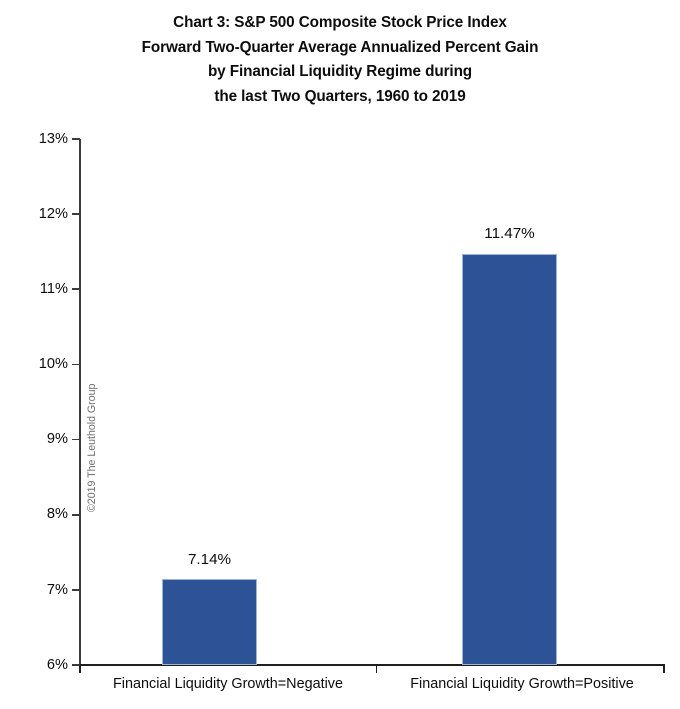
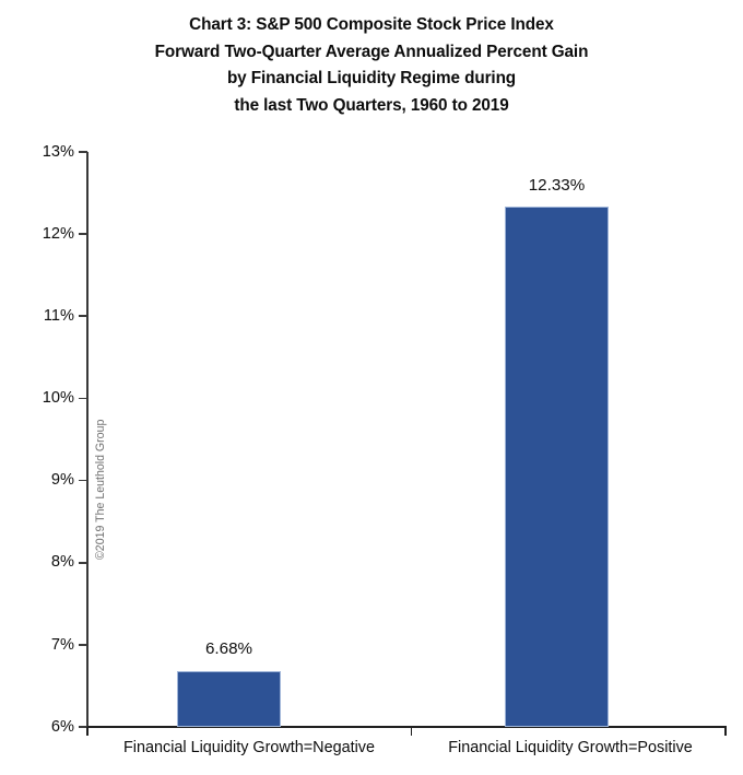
Financial Liquidity Growth=Negative: 7.14% -> 6.68%
Financial Liquidity Growth=Positive: 11.47% -> 12.33%
